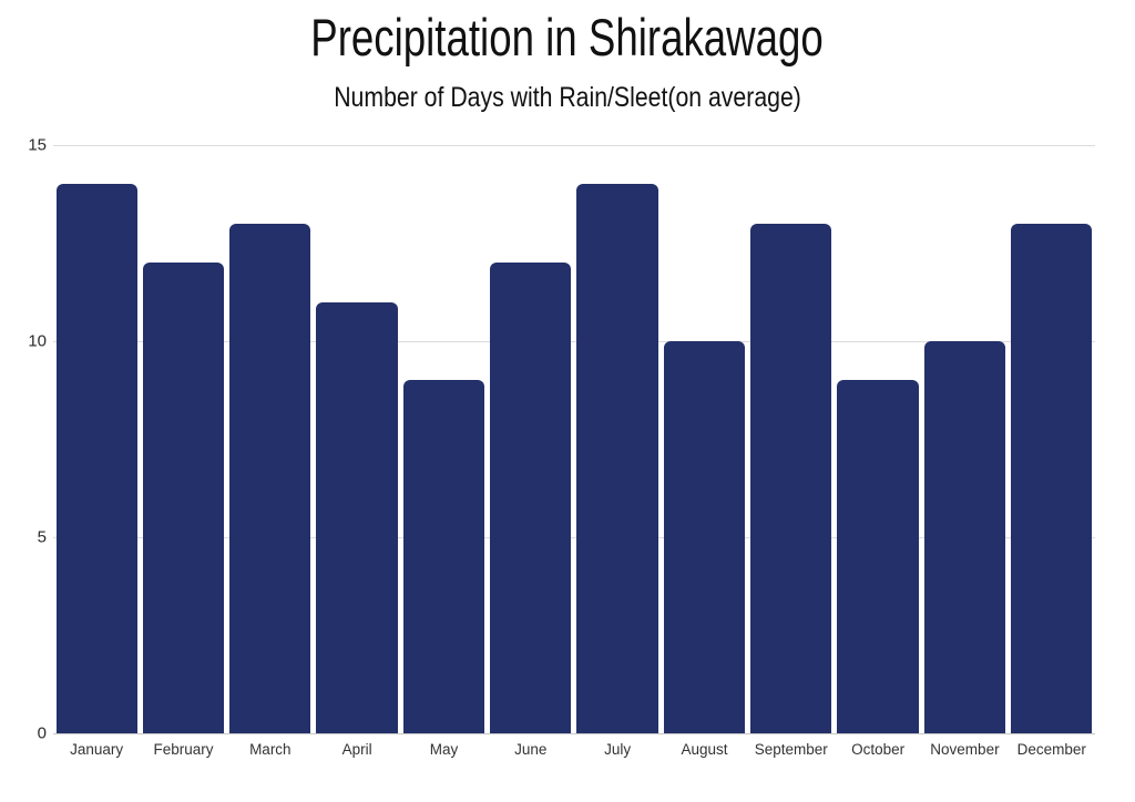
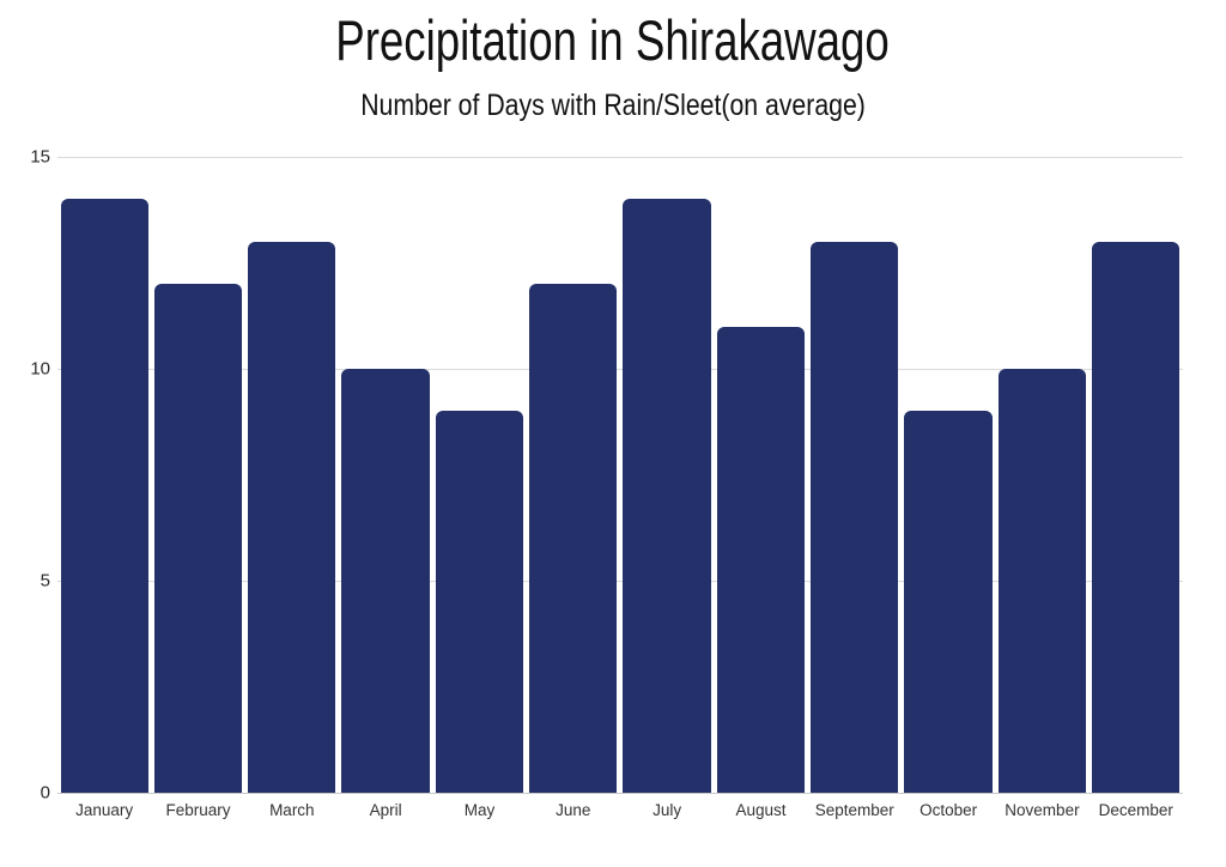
April: 11 -> 10
August: 10 -> 11
